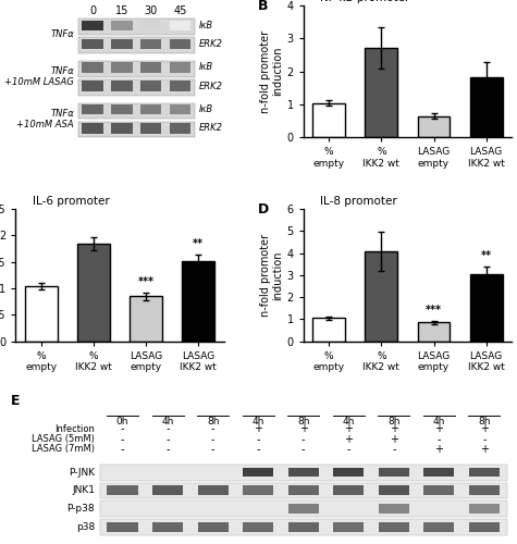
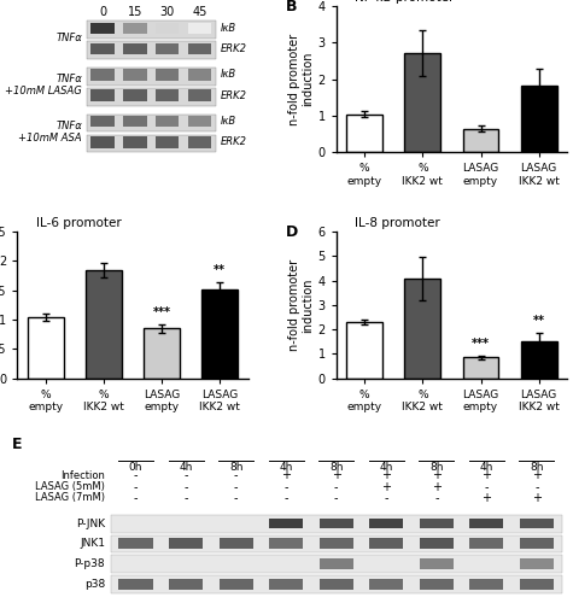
IL-8 promoter/% empty: 1.05 -> 2.30
IL-8 promoter/LASAG IKK2 wt: 3.02 -> 1.50
